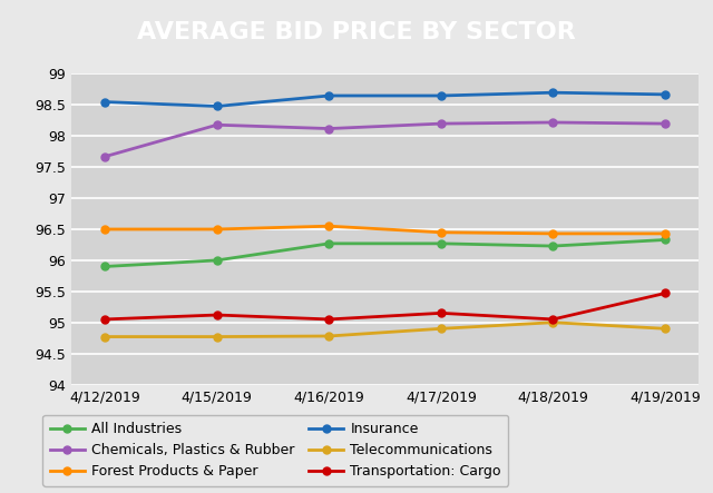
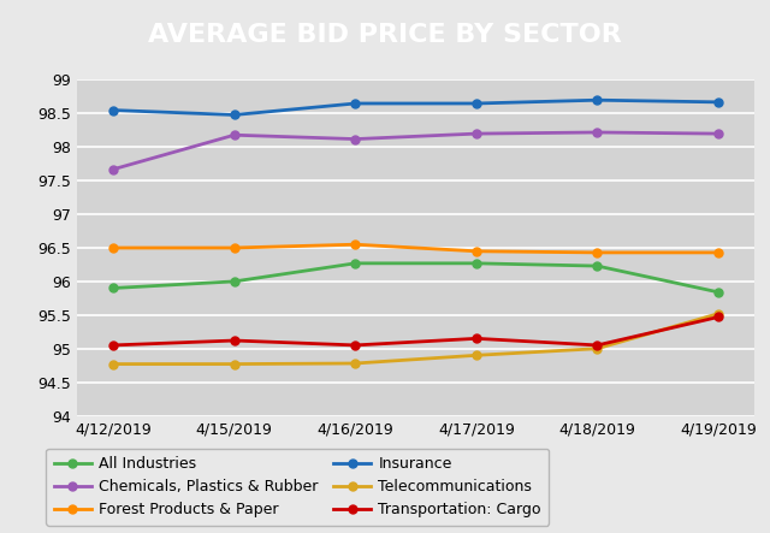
All Industries/4/19/2019: 96.33 -> 95.84
Telecommunications/4/19/2019: 94.90 -> 95.52
